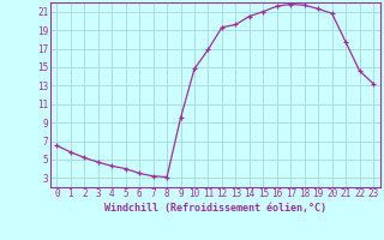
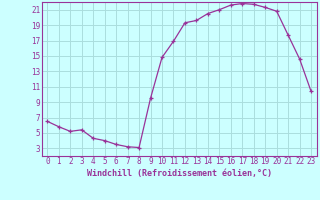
3: 4.7 -> 5.4
23: 13.2 -> 10.4
